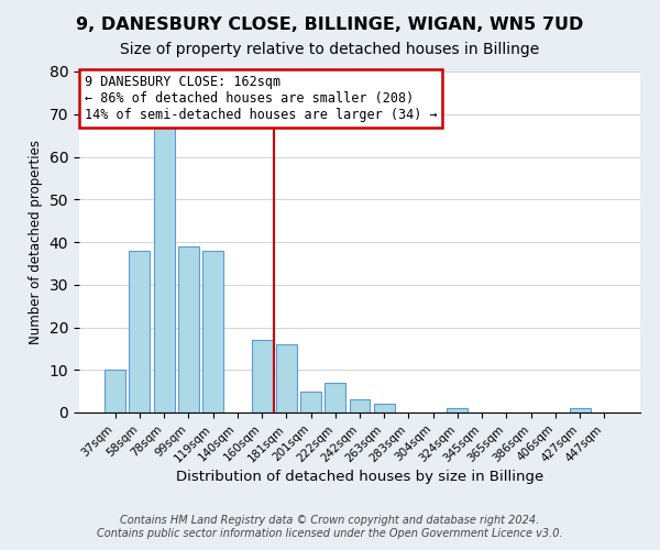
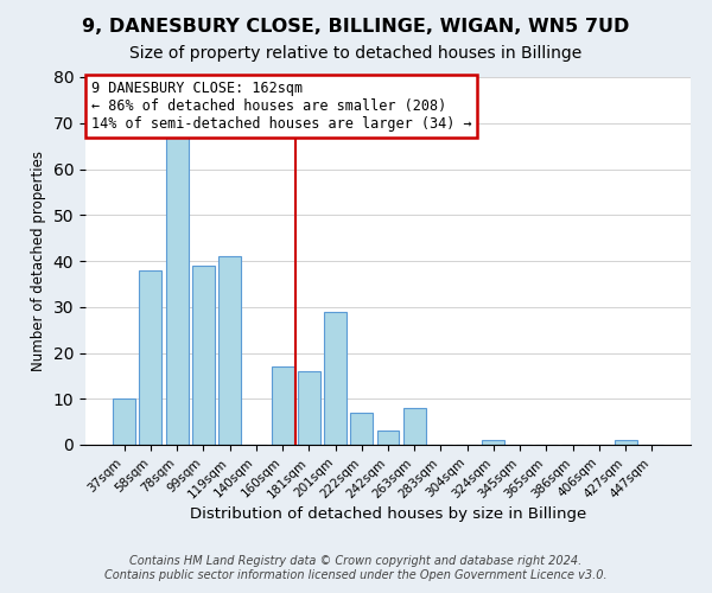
119sqm: 38 -> 41
201sqm: 5 -> 29
263sqm: 2 -> 8
